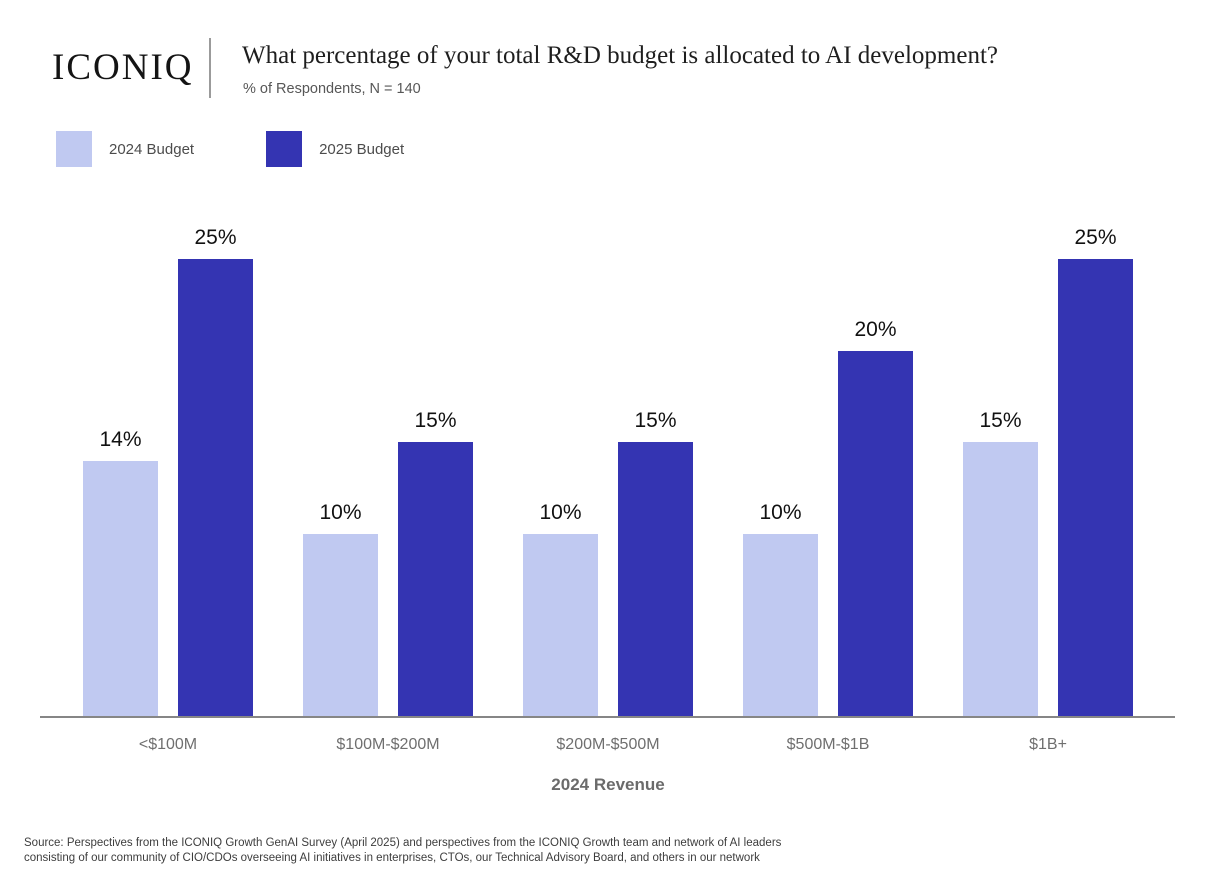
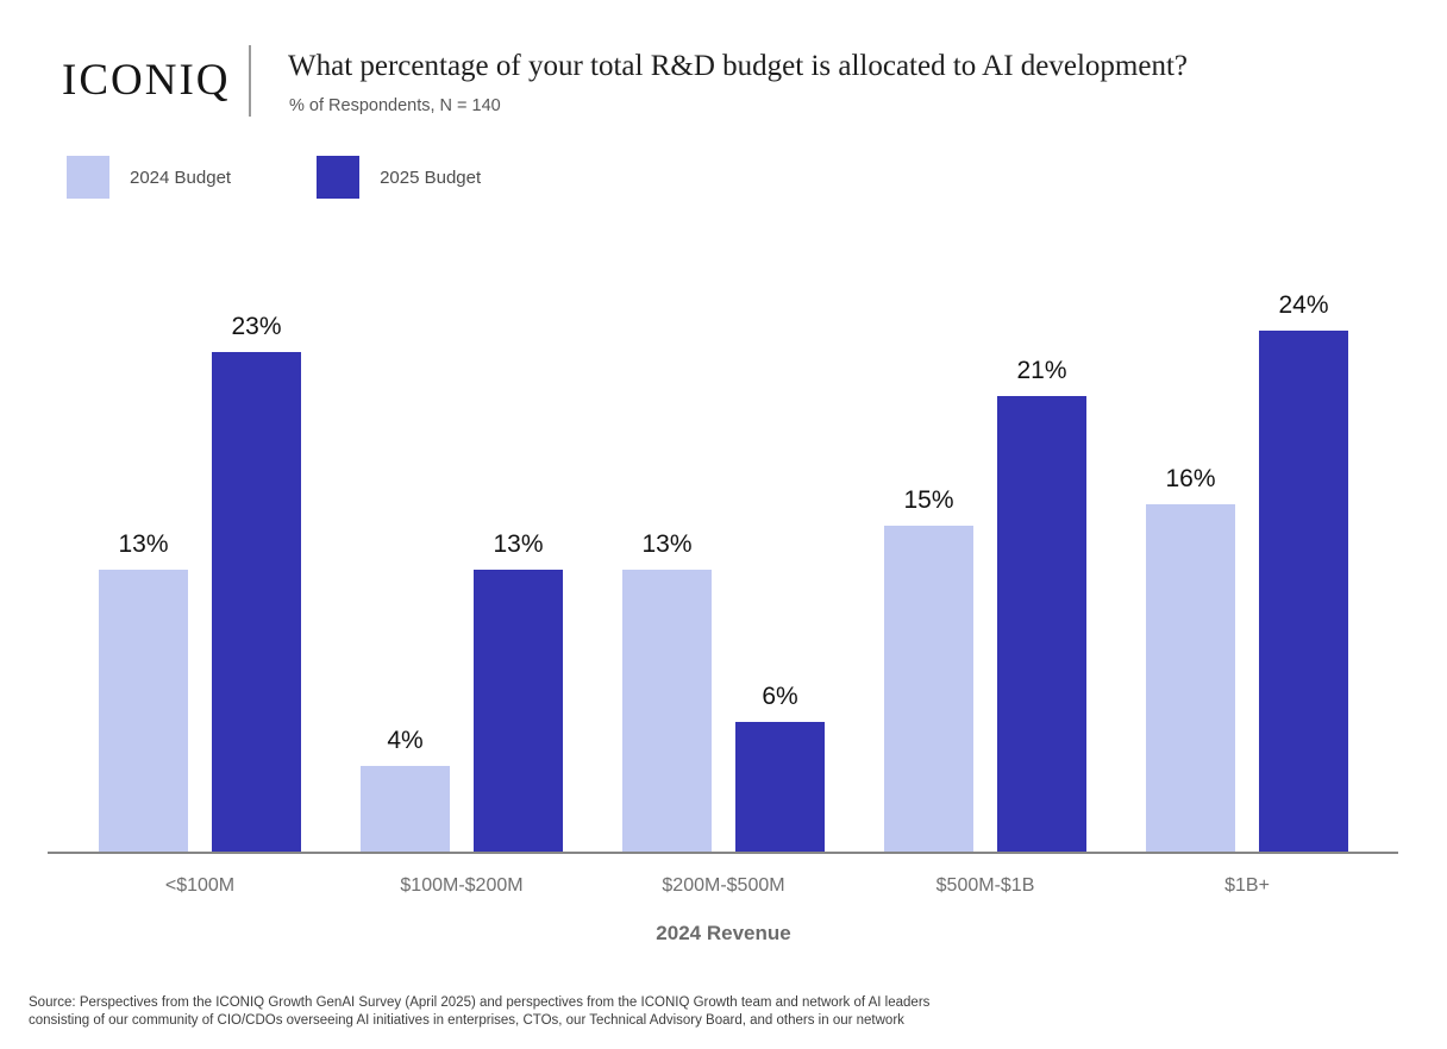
2024 Budget/<$100M: 14% -> 13%
2025 Budget/<$100M: 25% -> 23%
2024 Budget/$100M-$200M: 10% -> 4%
2025 Budget/$100M-$200M: 15% -> 13%
2024 Budget/$200M-$500M: 10% -> 13%
2025 Budget/$200M-$500M: 15% -> 6%
2024 Budget/$500M-$1B: 10% -> 15%
2025 Budget/$500M-$1B: 20% -> 21%
2024 Budget/$1B+: 15% -> 16%
2025 Budget/$1B+: 25% -> 24%
